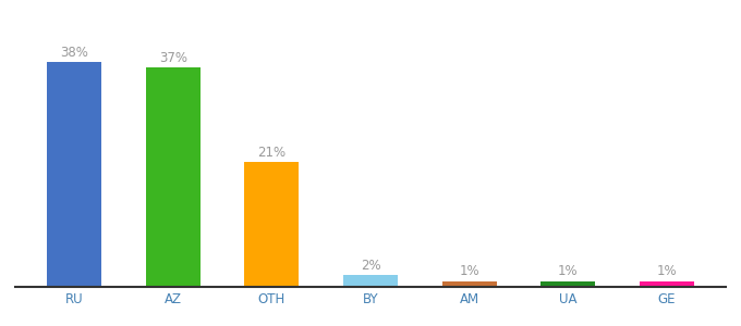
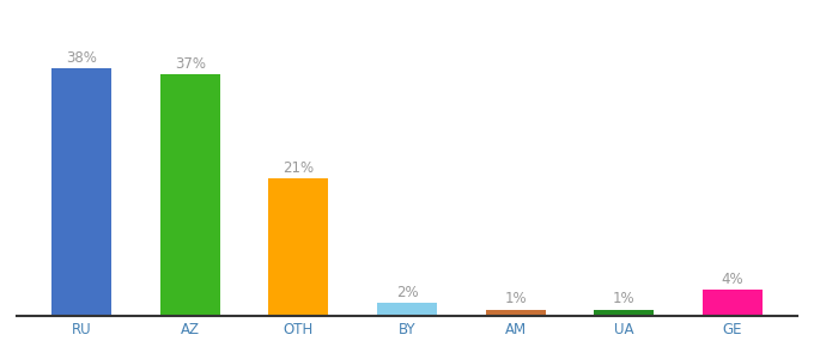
GE: 1% -> 4%
